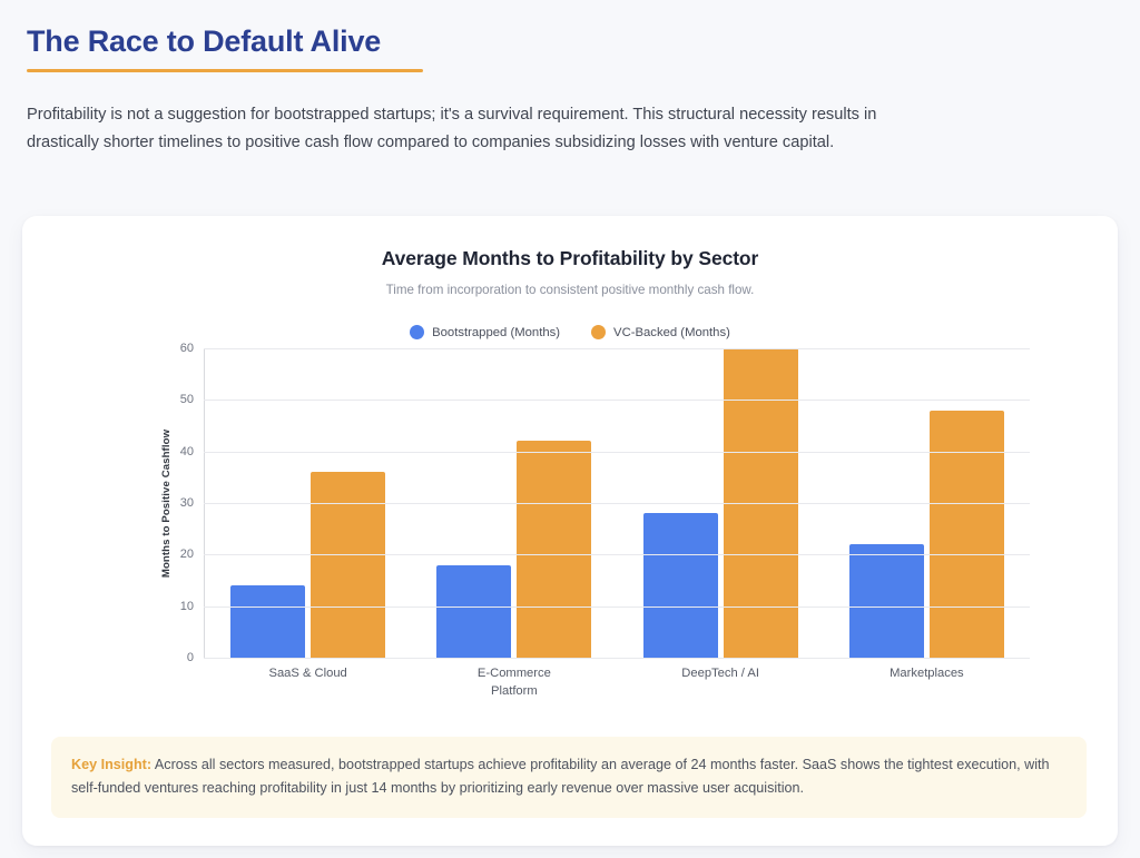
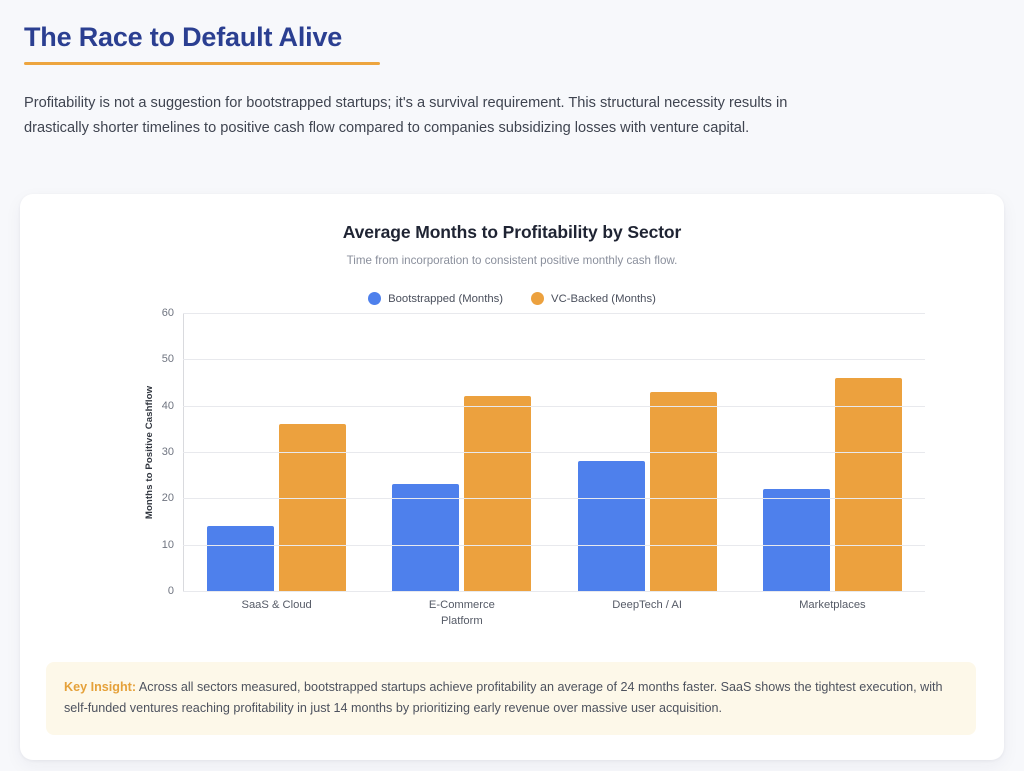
Bootstrapped (Months)/E-Commerce Platform: 18 -> 23
VC-Backed (Months)/DeepTech / AI: 60 -> 43
VC-Backed (Months)/Marketplaces: 48 -> 46
